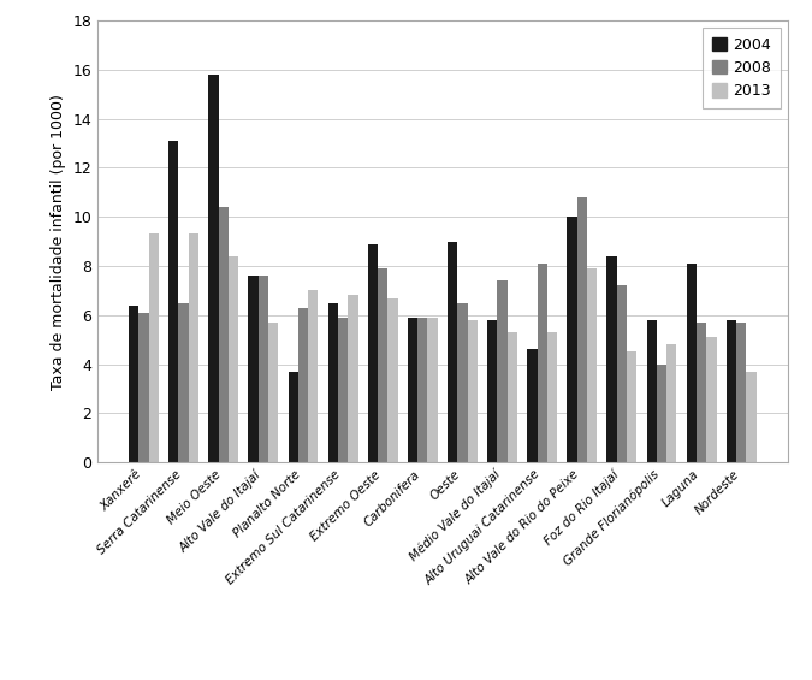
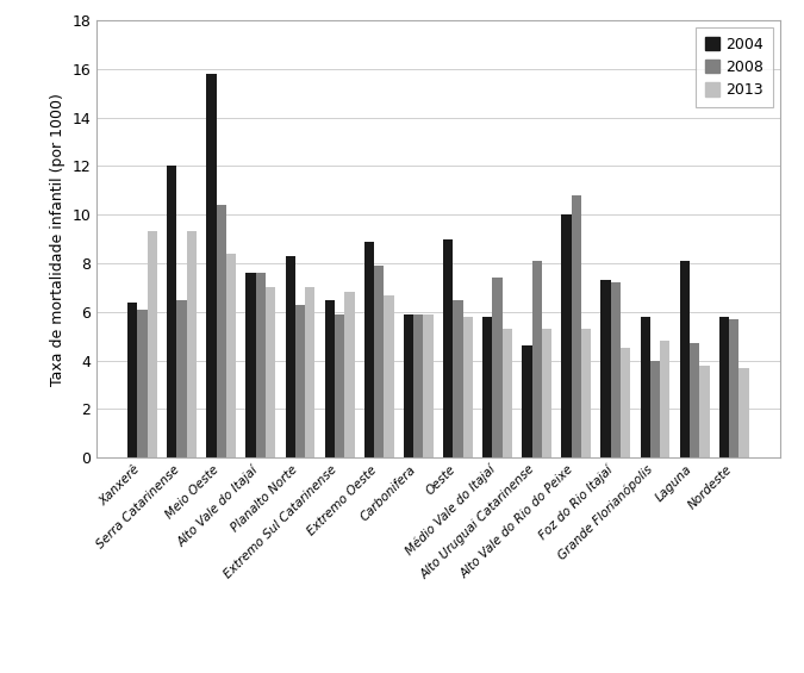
2004/Serra Catarinense: 13.1 -> 12.0
2013/Alto Vale do Itajaí: 5.7 -> 7.0
2004/Planalto Norte: 3.7 -> 8.3
2013/Alto Vale do Rio do Peixe: 7.9 -> 5.3
2004/Foz do Rio Itajaí: 8.4 -> 7.3
2008/Laguna: 5.7 -> 4.7
2013/Laguna: 5.1 -> 3.8
